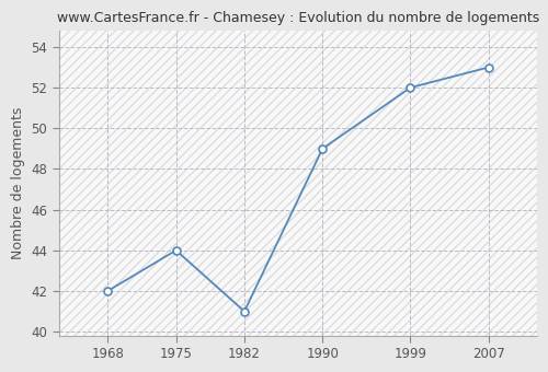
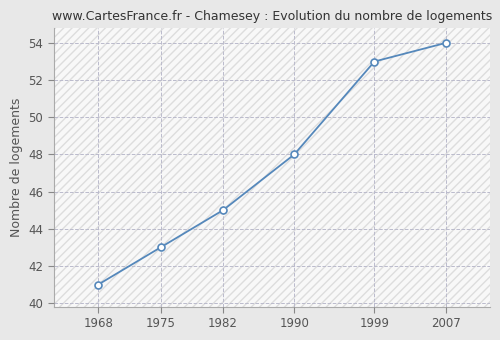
1968: 42 -> 41
1975: 44 -> 43
1982: 41 -> 45
1990: 49 -> 48
1999: 52 -> 53
2007: 53 -> 54
